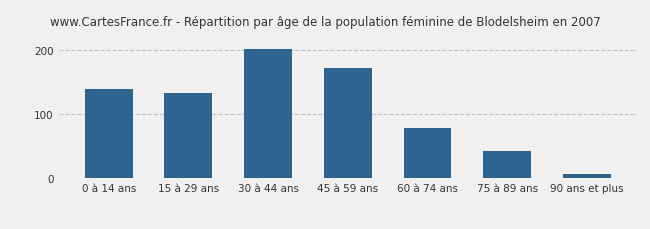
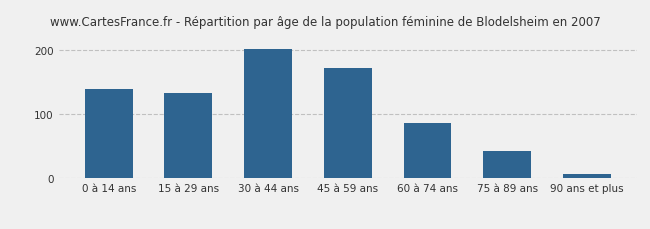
60 à 74 ans: 78 -> 87
